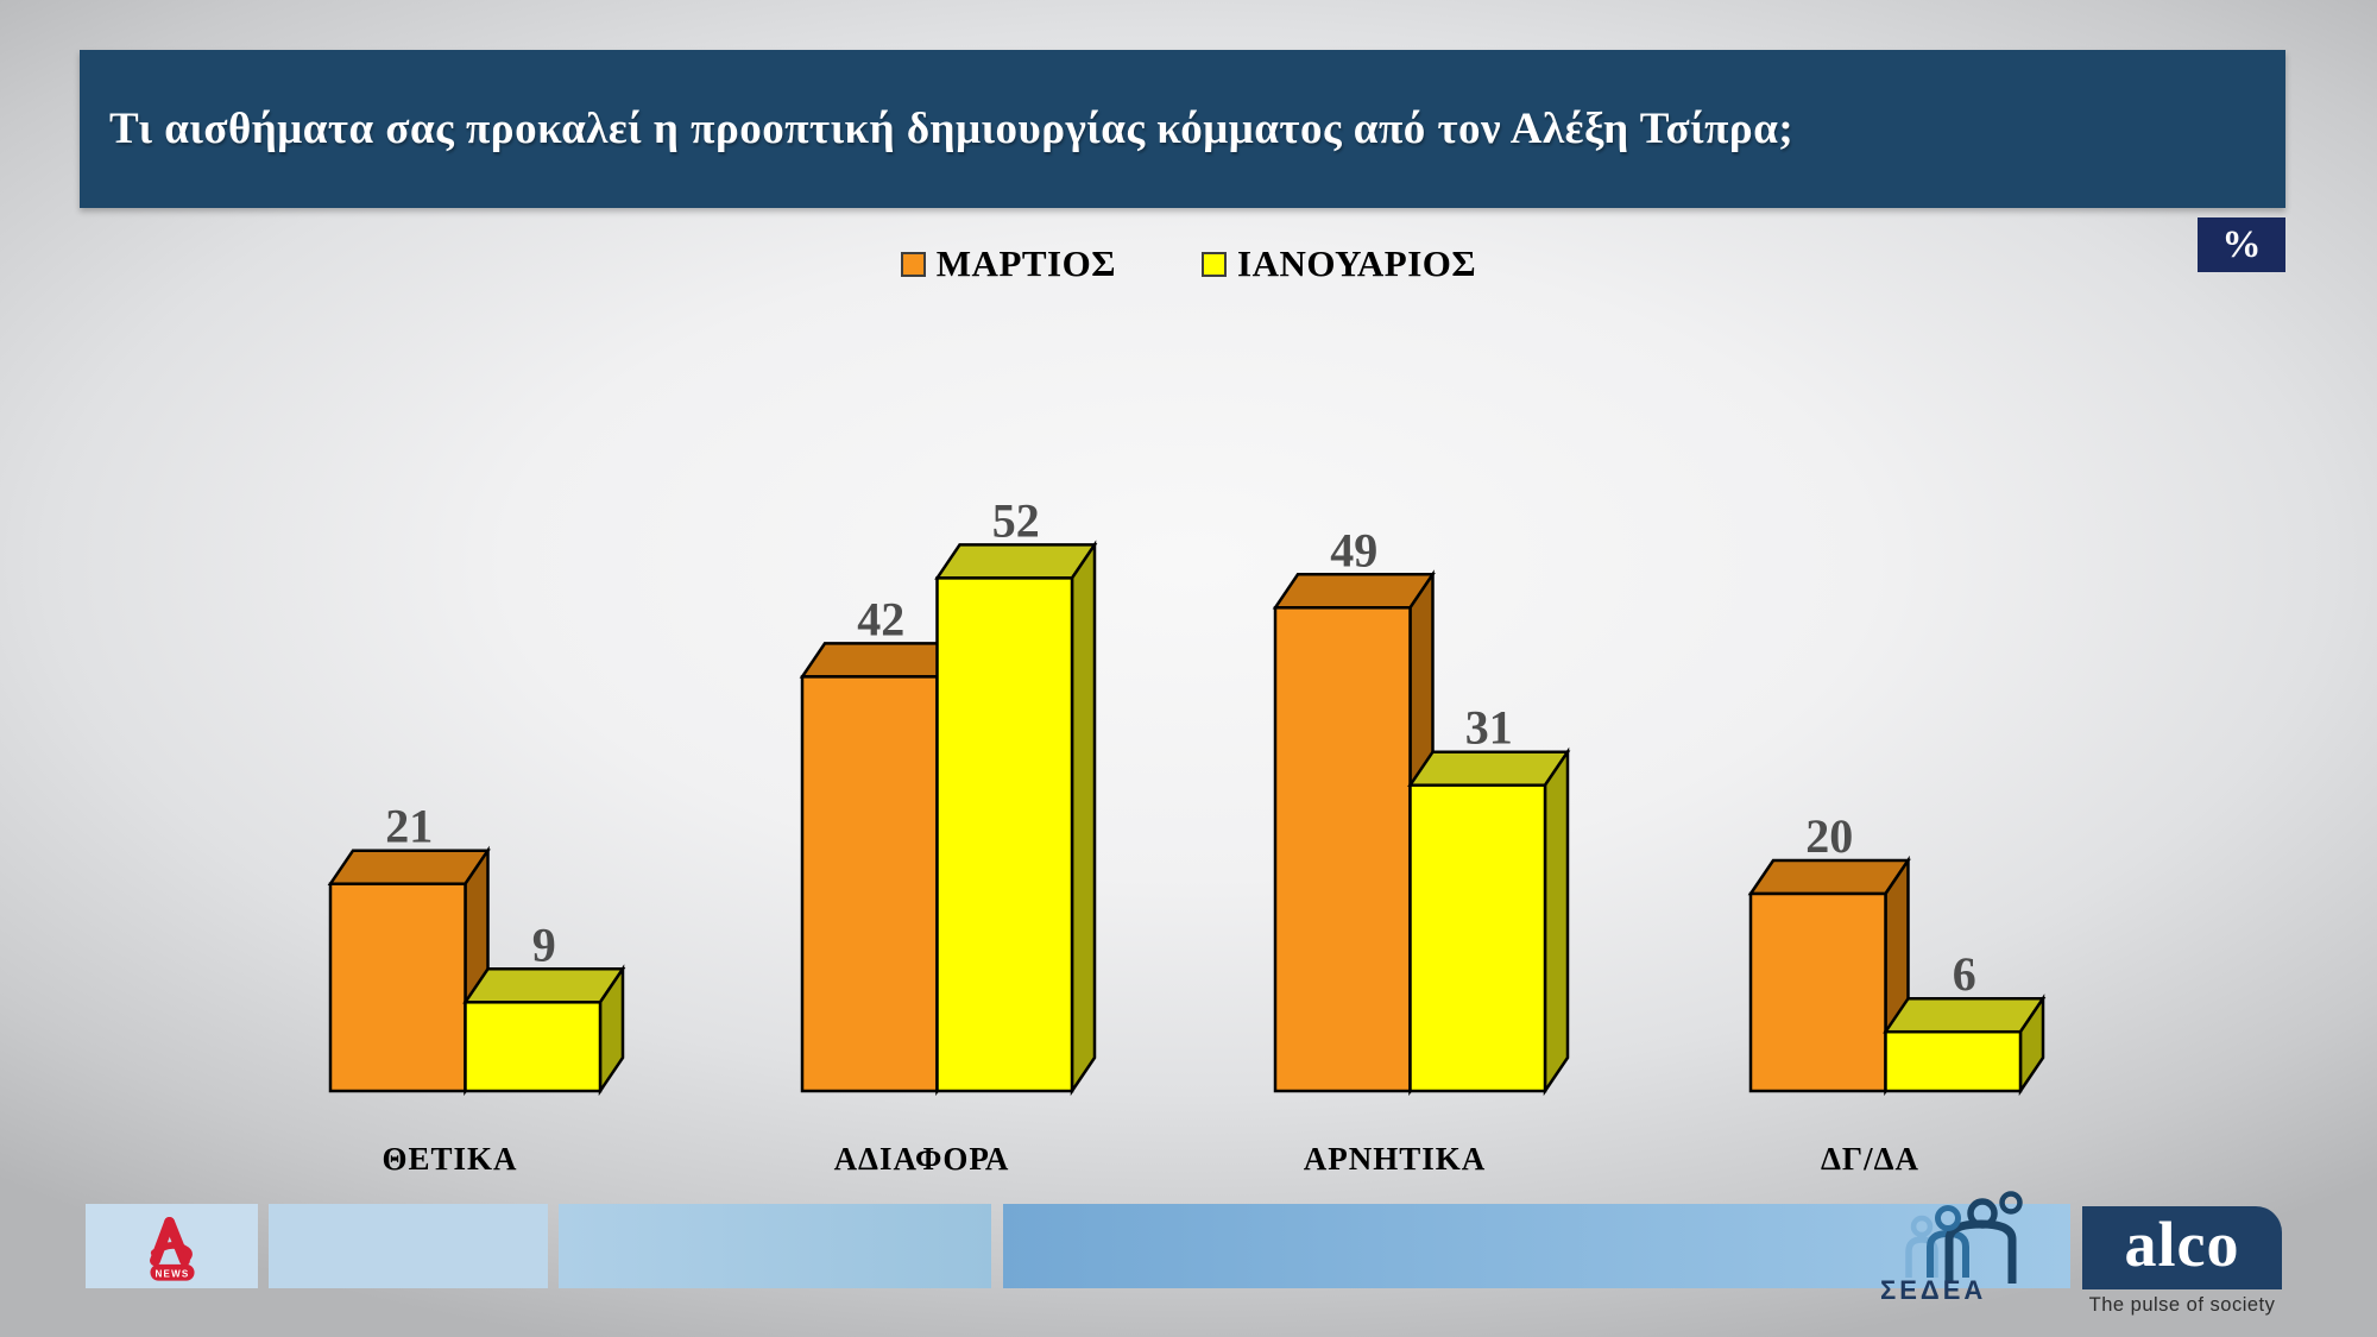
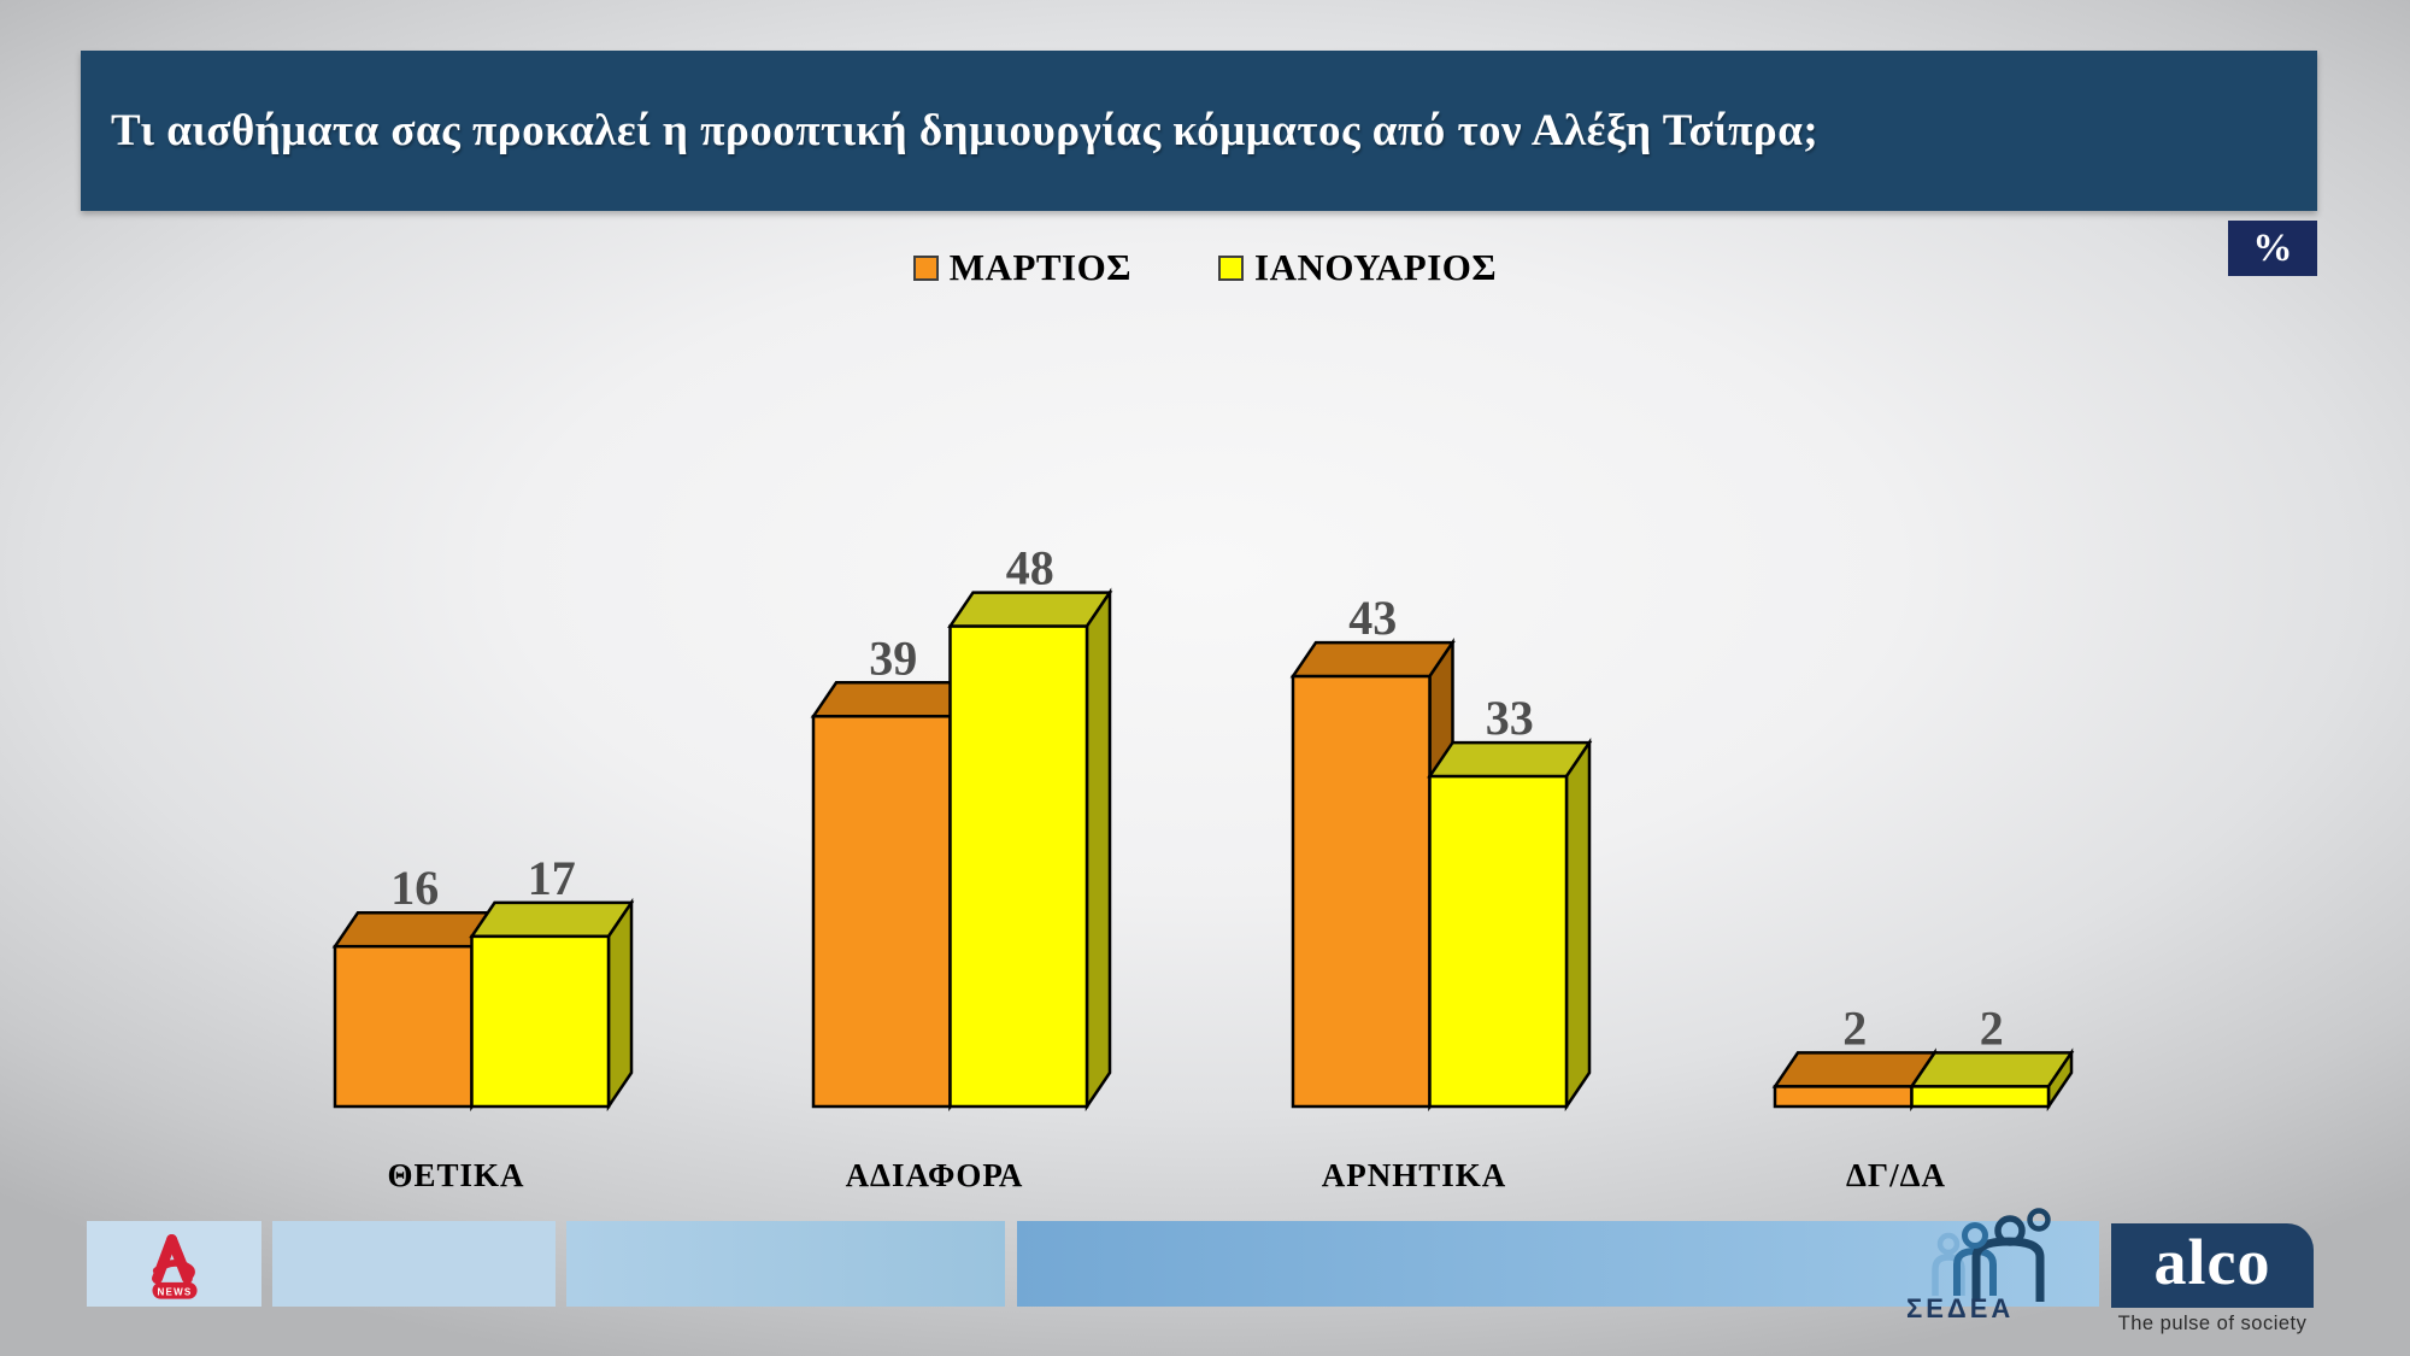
ΜΑΡΤΙΟΣ/ΘΕΤΙΚΑ: 21 -> 16
ΙΑΝΟΥΑΡΙΟΣ/ΘΕΤΙΚΑ: 9 -> 17
ΜΑΡΤΙΟΣ/ΑΔΙΑΦΟΡΑ: 42 -> 39
ΙΑΝΟΥΑΡΙΟΣ/ΑΔΙΑΦΟΡΑ: 52 -> 48
ΜΑΡΤΙΟΣ/ΑΡΝΗΤΙΚΑ: 49 -> 43
ΙΑΝΟΥΑΡΙΟΣ/ΑΡΝΗΤΙΚΑ: 31 -> 33
ΜΑΡΤΙΟΣ/ΔΓ/ΔΑ: 20 -> 2
ΙΑΝΟΥΑΡΙΟΣ/ΔΓ/ΔΑ: 6 -> 2
